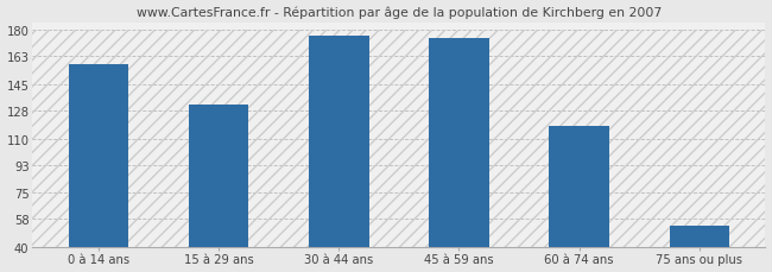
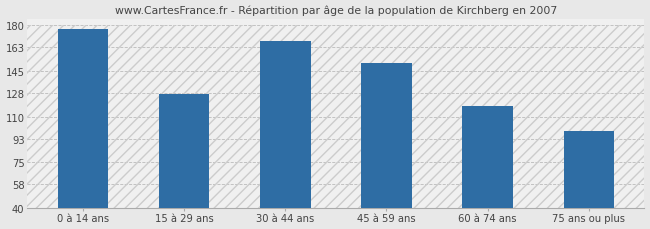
0 à 14 ans: 158 -> 177
15 à 29 ans: 132 -> 127
30 à 44 ans: 176 -> 168
45 à 59 ans: 175 -> 151
75 ans ou plus: 54 -> 99
